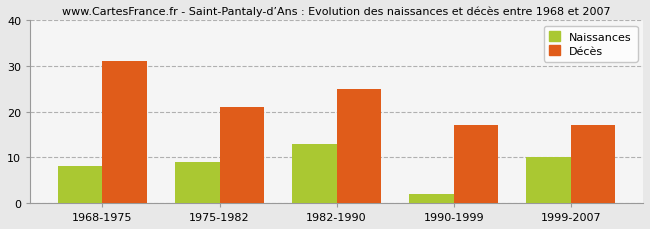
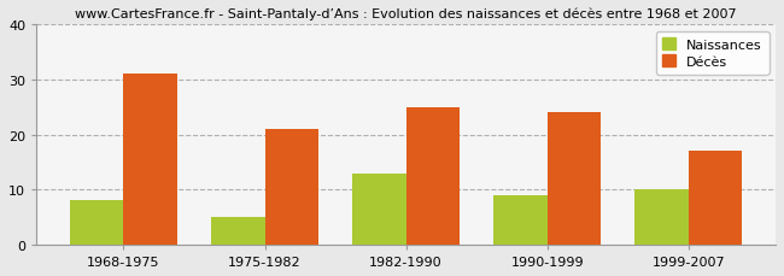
Naissances/1975-1982: 9 -> 5
Naissances/1990-1999: 2 -> 9
Décès/1990-1999: 17 -> 24
